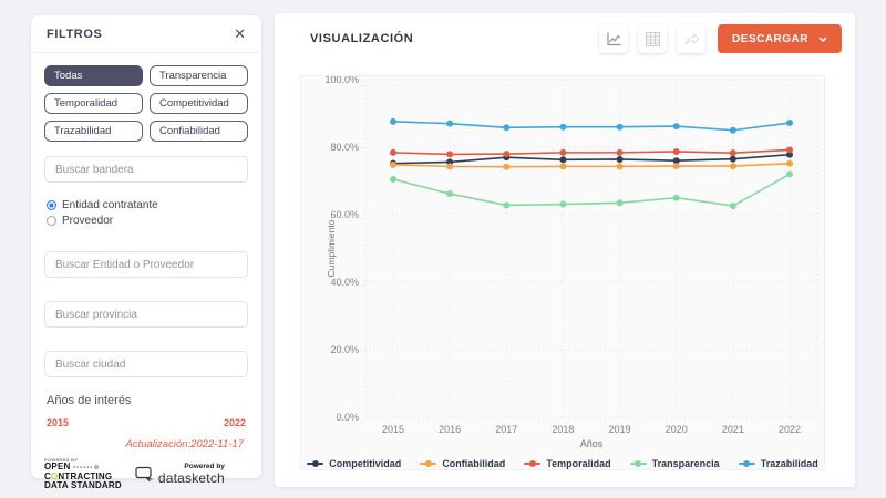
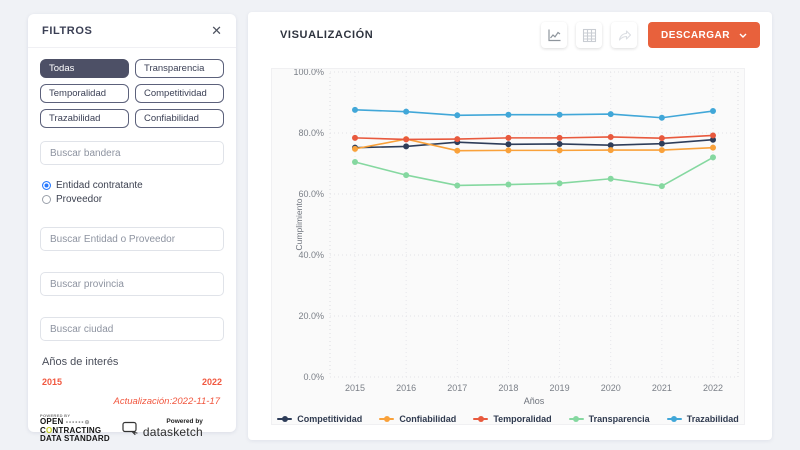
Confiabilidad/2016: 74% -> 78%
